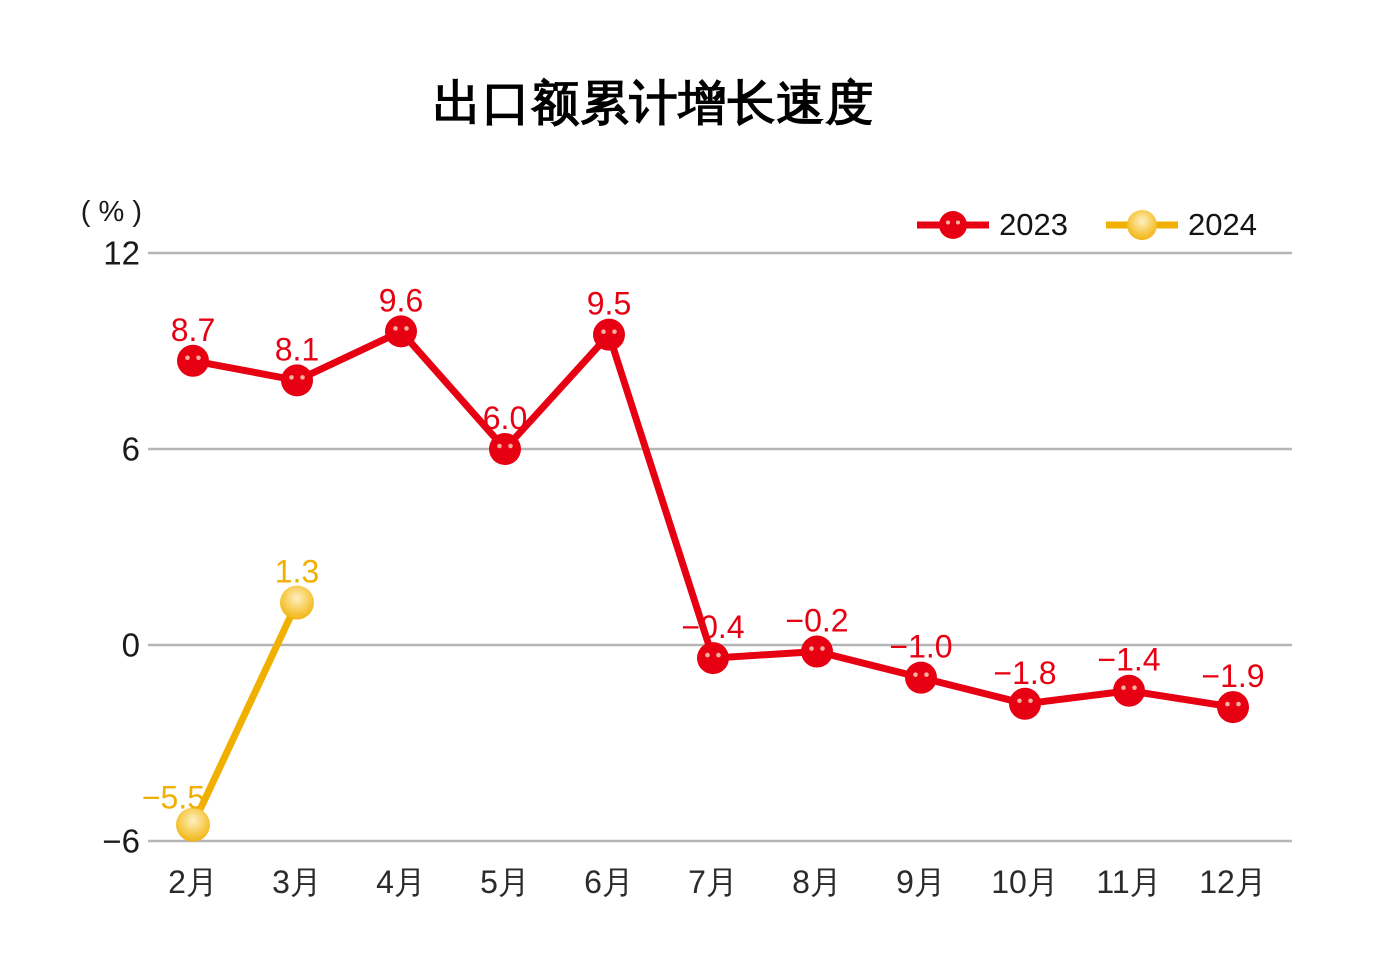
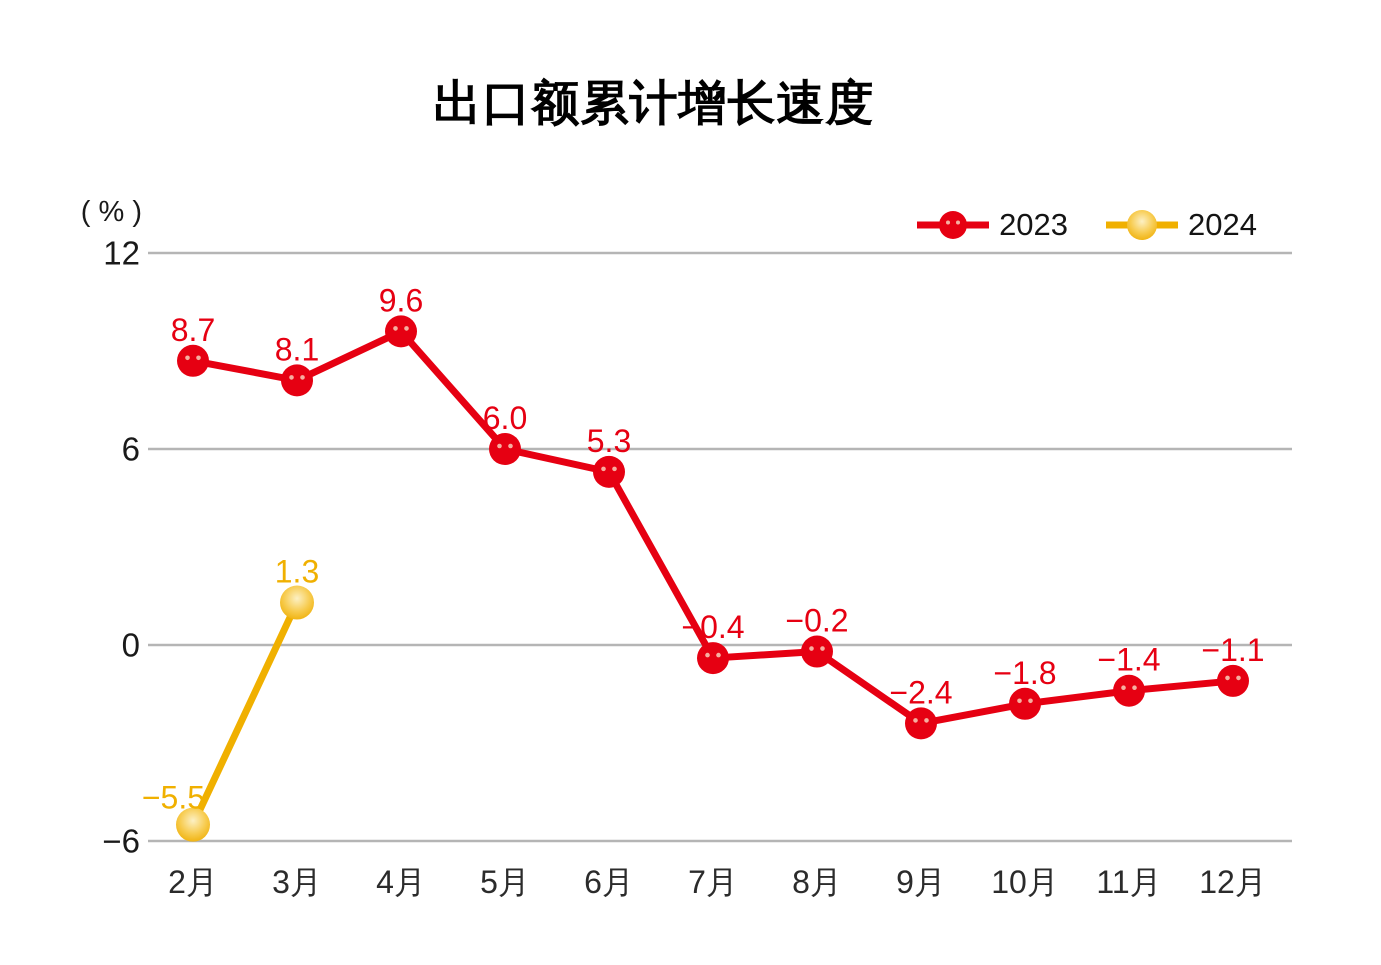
2023/6月: 9.5 -> 5.3
2023/9月: −1.0 -> −2.4
2023/12月: −1.9 -> −1.1
